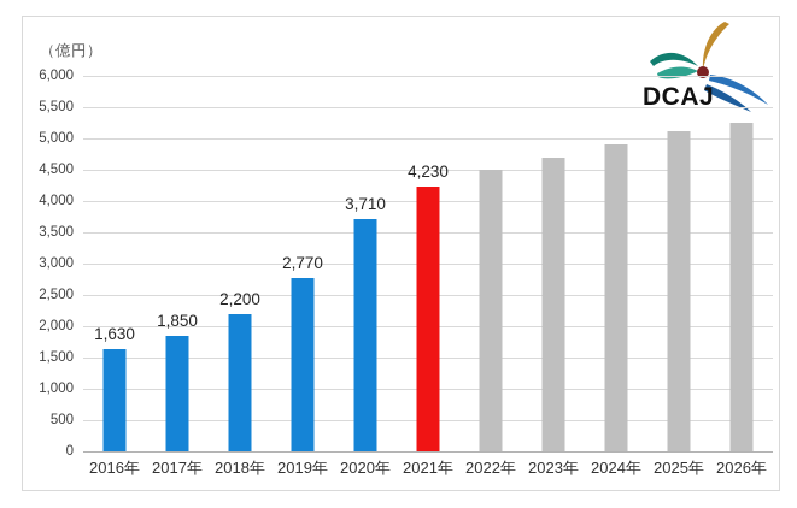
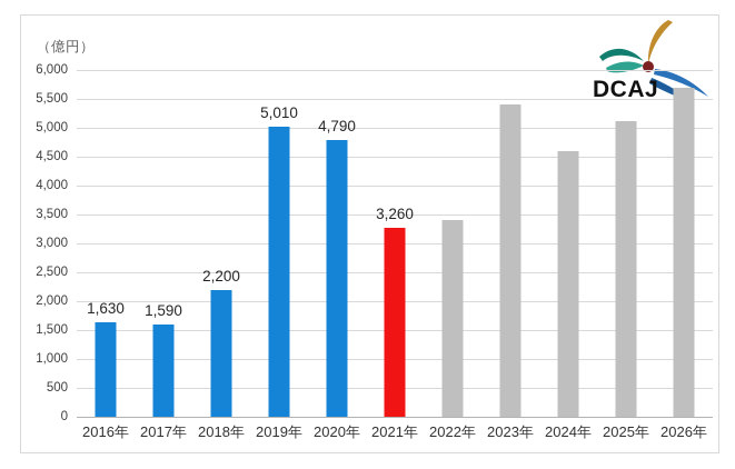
2017年: 1,850 -> 1,590
2019年: 2,770 -> 5,010
2020年: 3,710 -> 4,790
2021年: 4,230 -> 3,260
2022年: 4500 -> 3400
2023年: 4700 -> 5400
2024年: 4900 -> 4600
2026年: 5200 -> 5700
